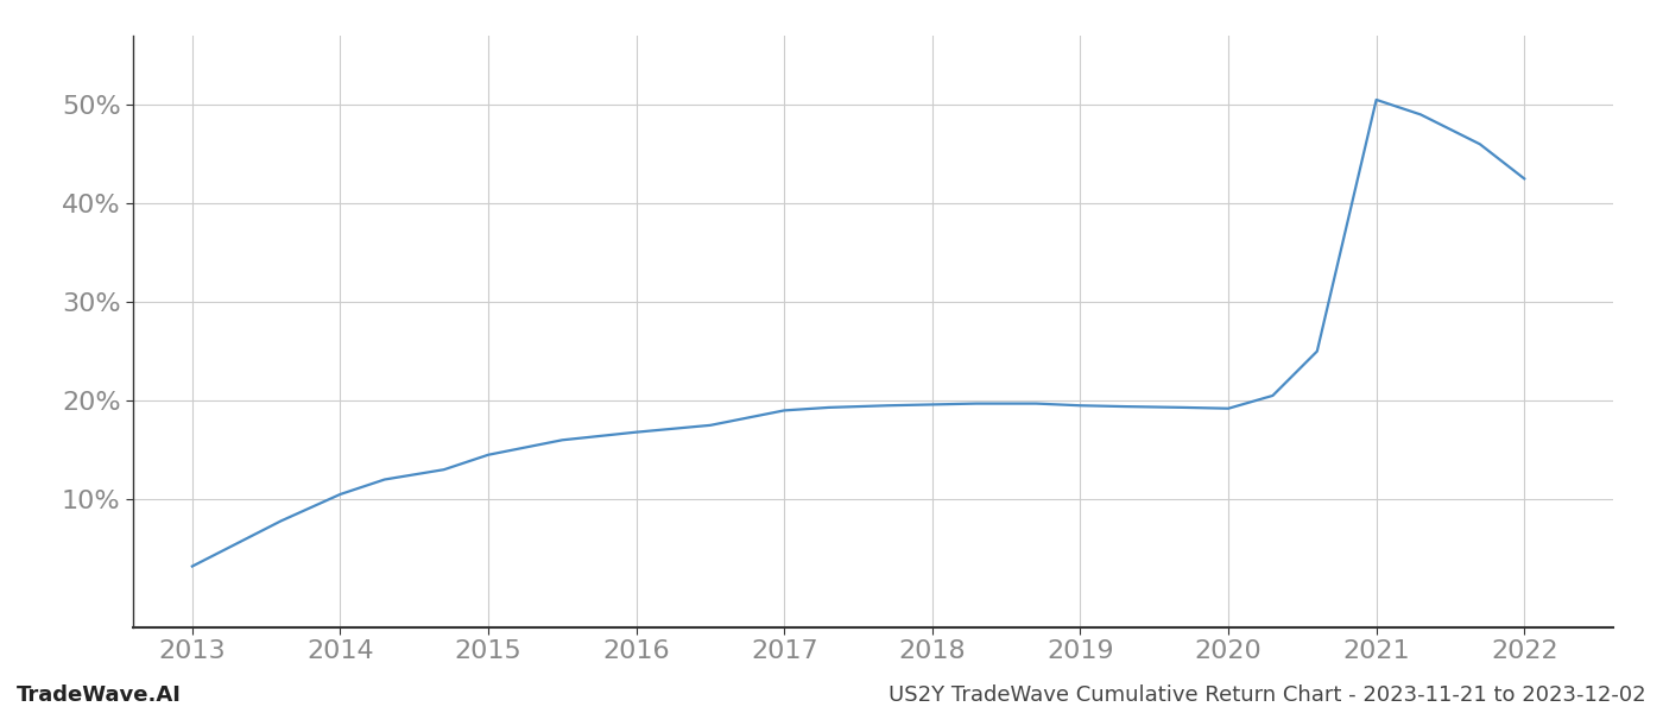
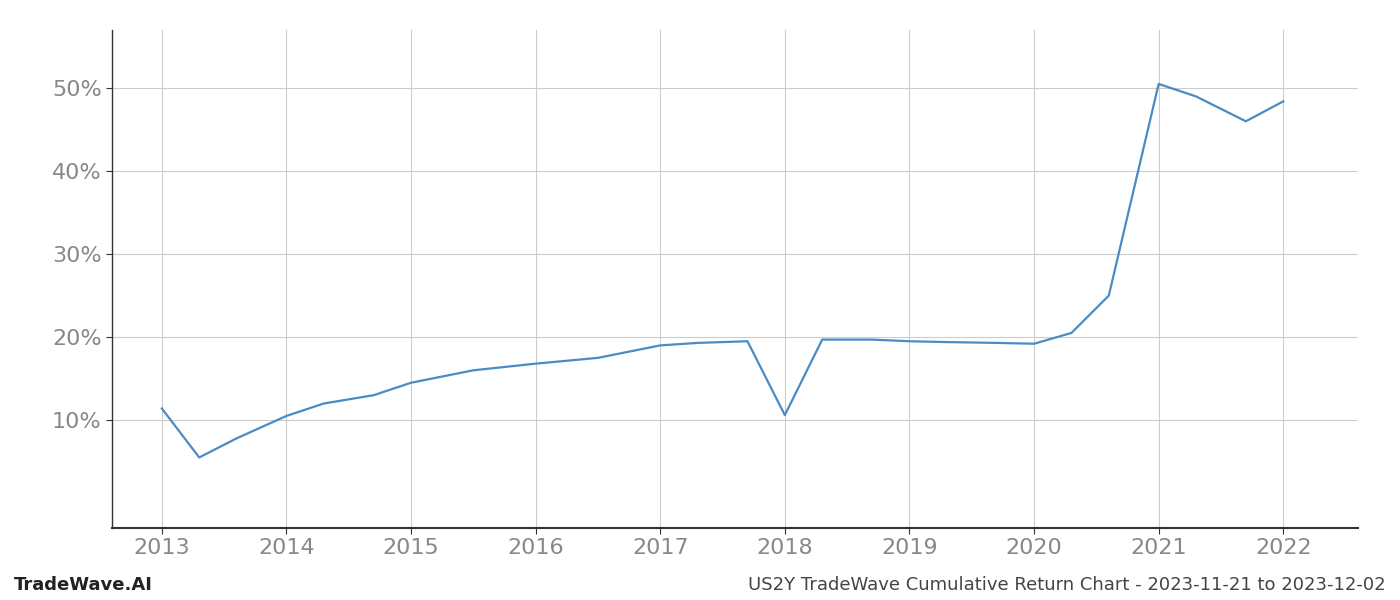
2013: 3.2% -> 11.4%
2018: 19.6% -> 10.6%
2022: 42.5% -> 48.4%
